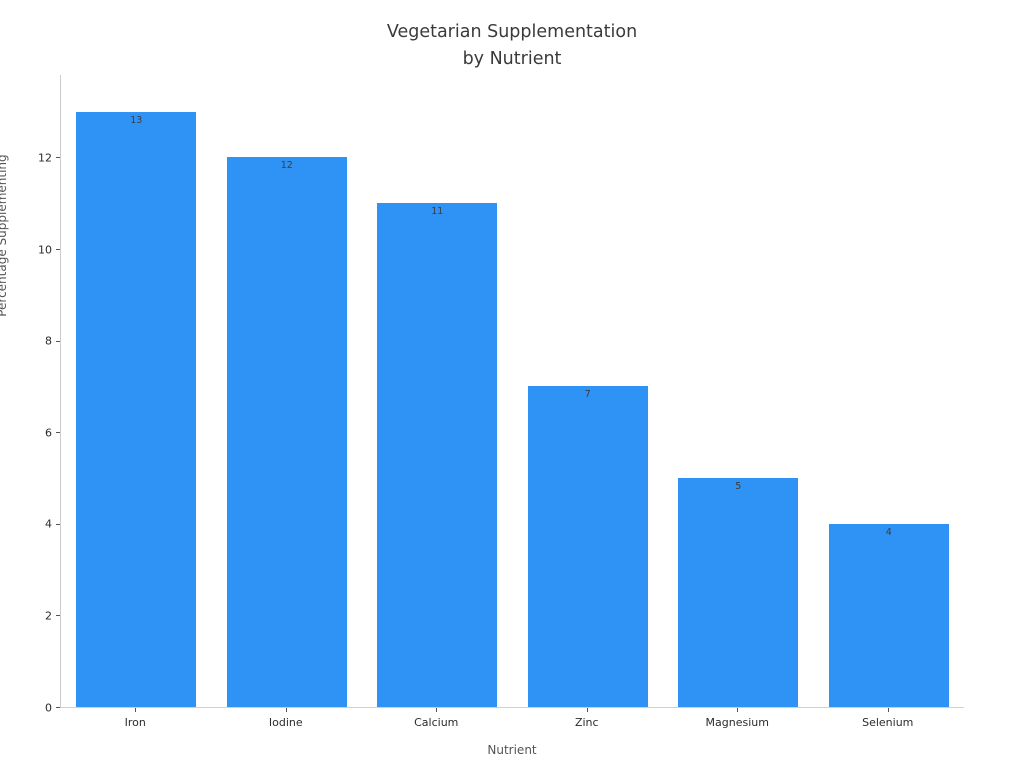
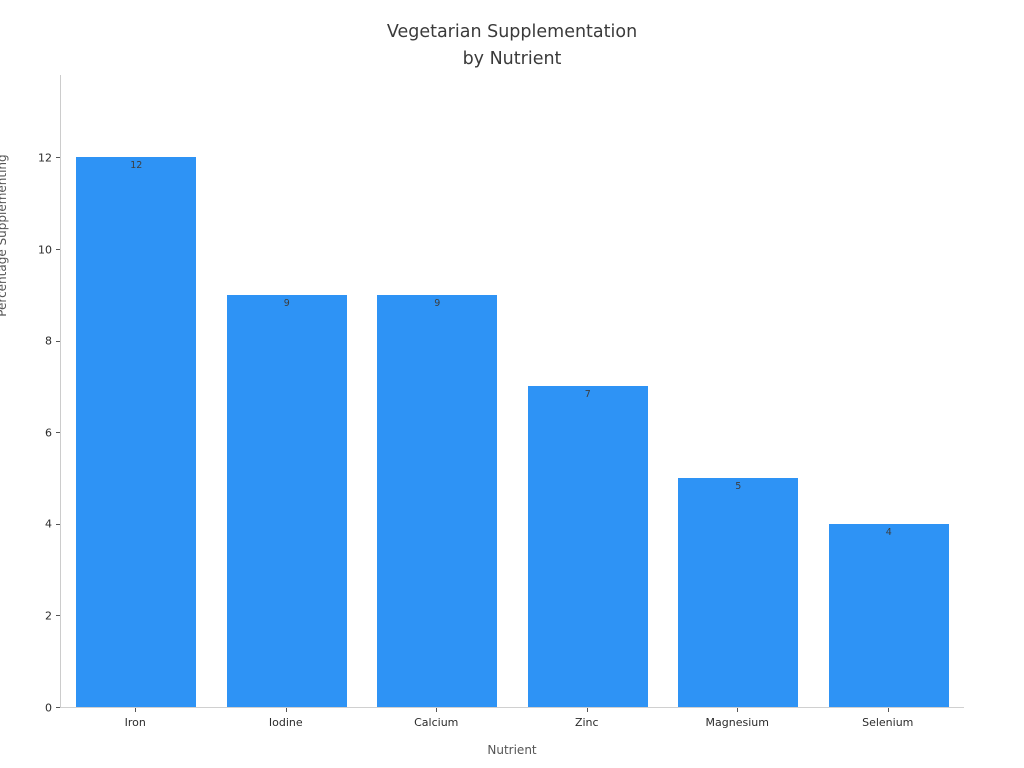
Iron: 13 -> 12
Iodine: 12 -> 9
Calcium: 11 -> 9
